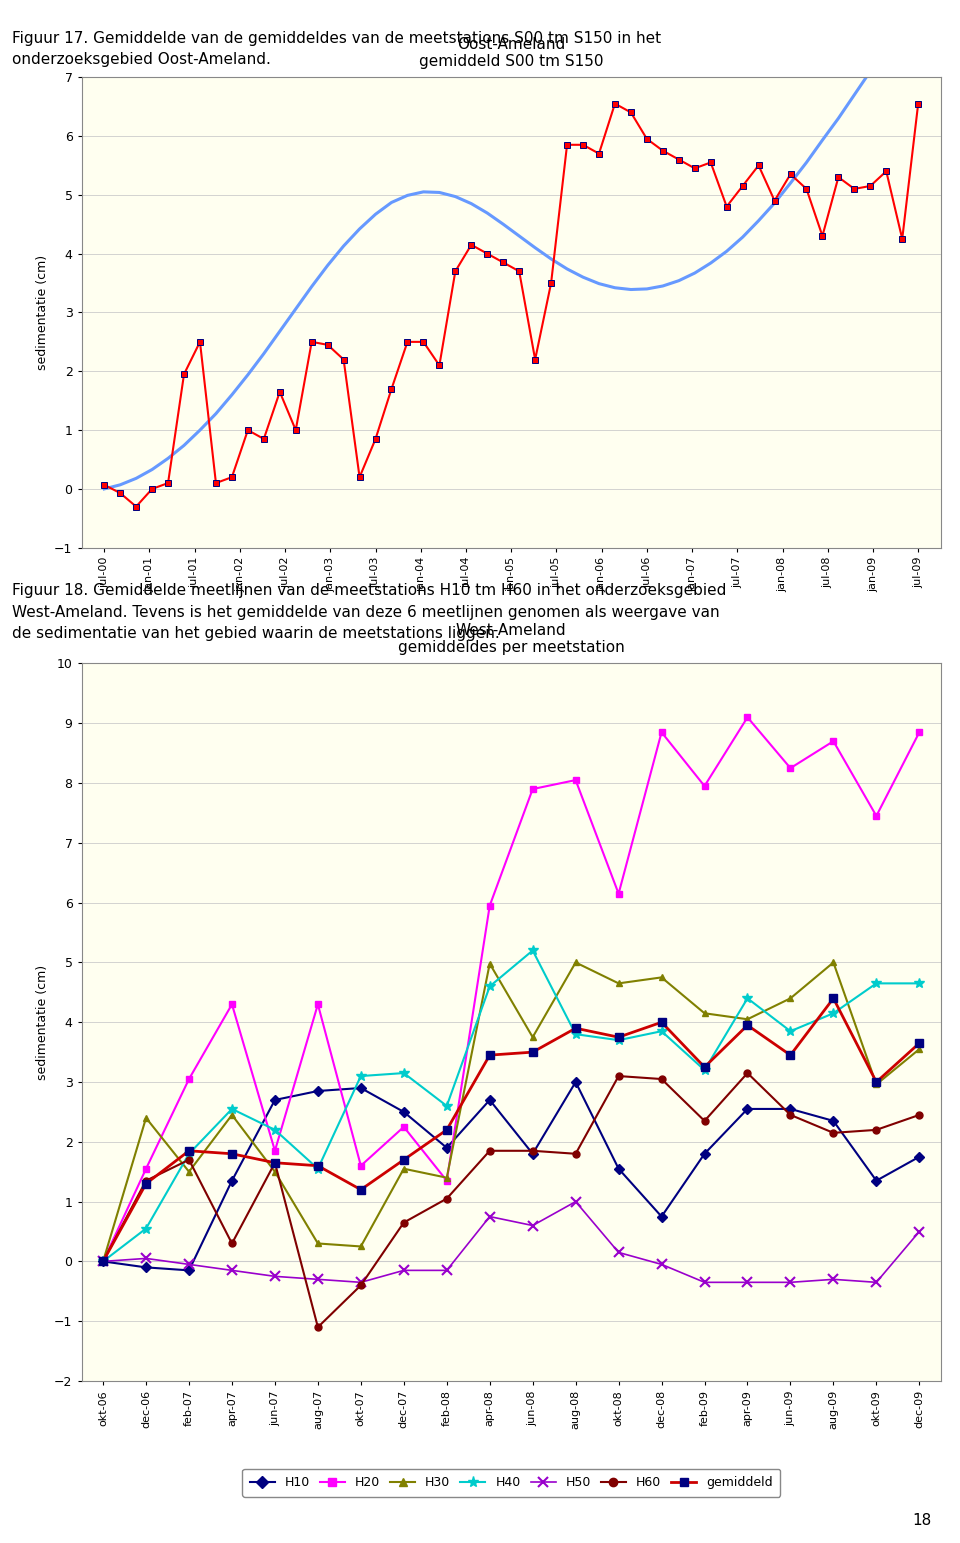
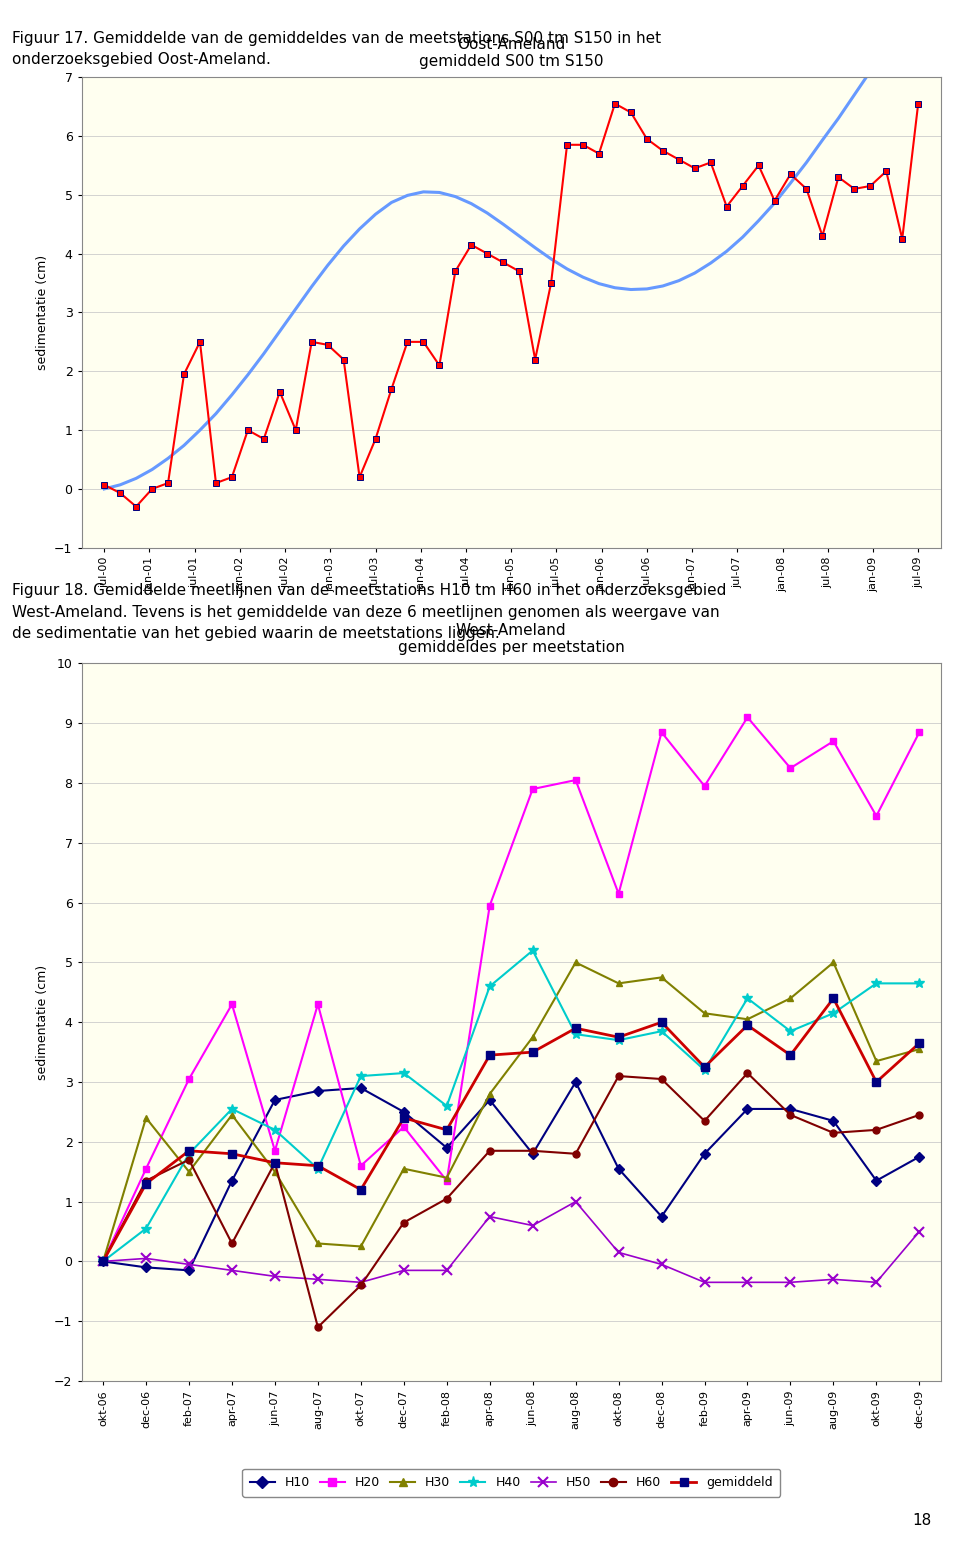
gemiddeld/dec-07: 1.70 -> 2.40
H30/apr-08: 4.98 -> 2.80
H30/okt-09: 2.96 -> 3.35
